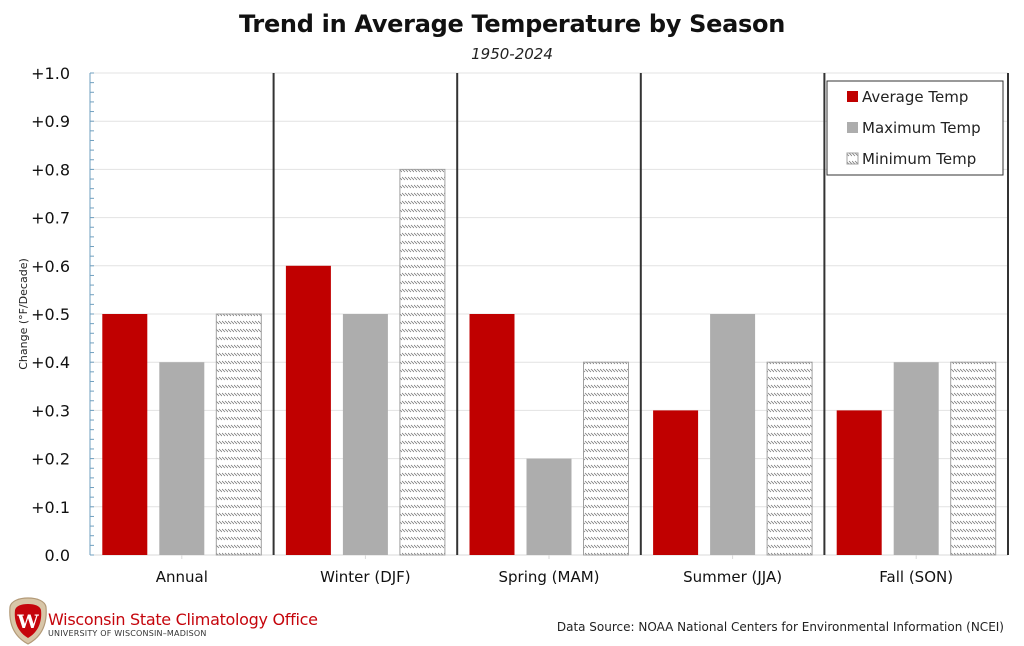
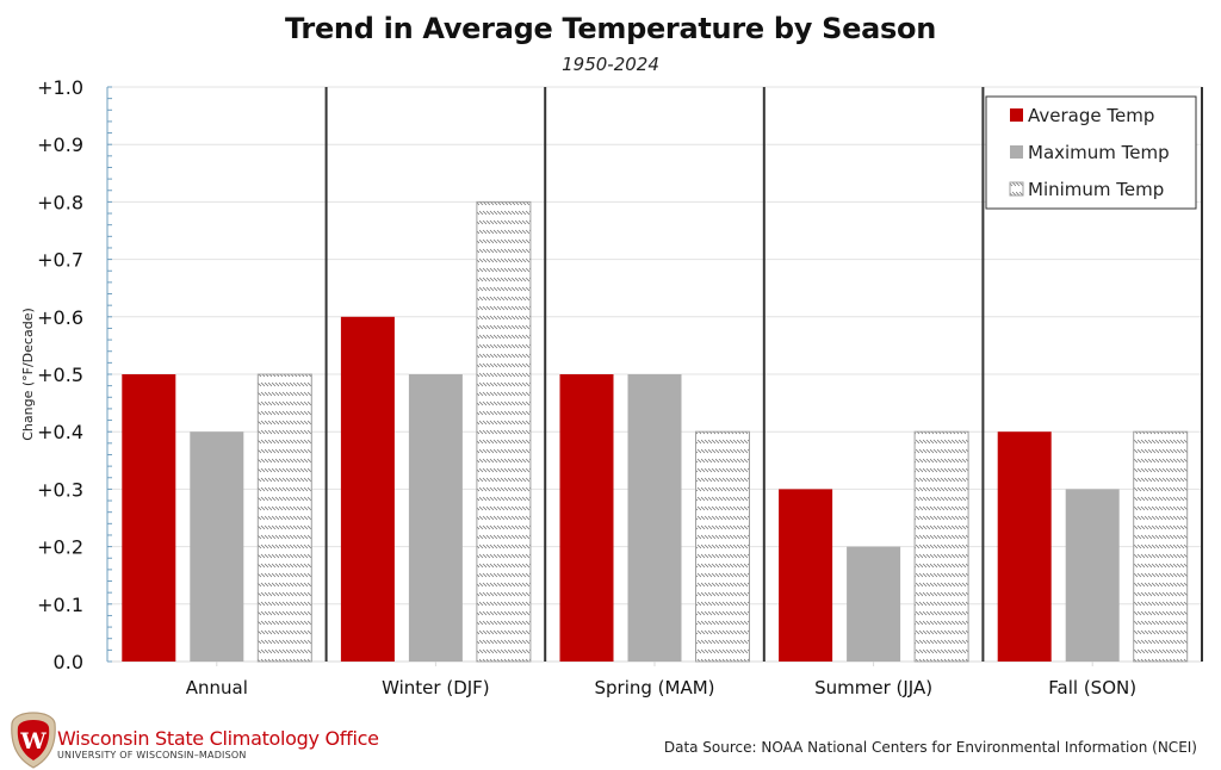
Maximum Temp/Spring (MAM): 0.2 -> 0.5
Maximum Temp/Summer (JJA): 0.5 -> 0.2
Average Temp/Fall (SON): 0.3 -> 0.4
Maximum Temp/Fall (SON): 0.4 -> 0.3
